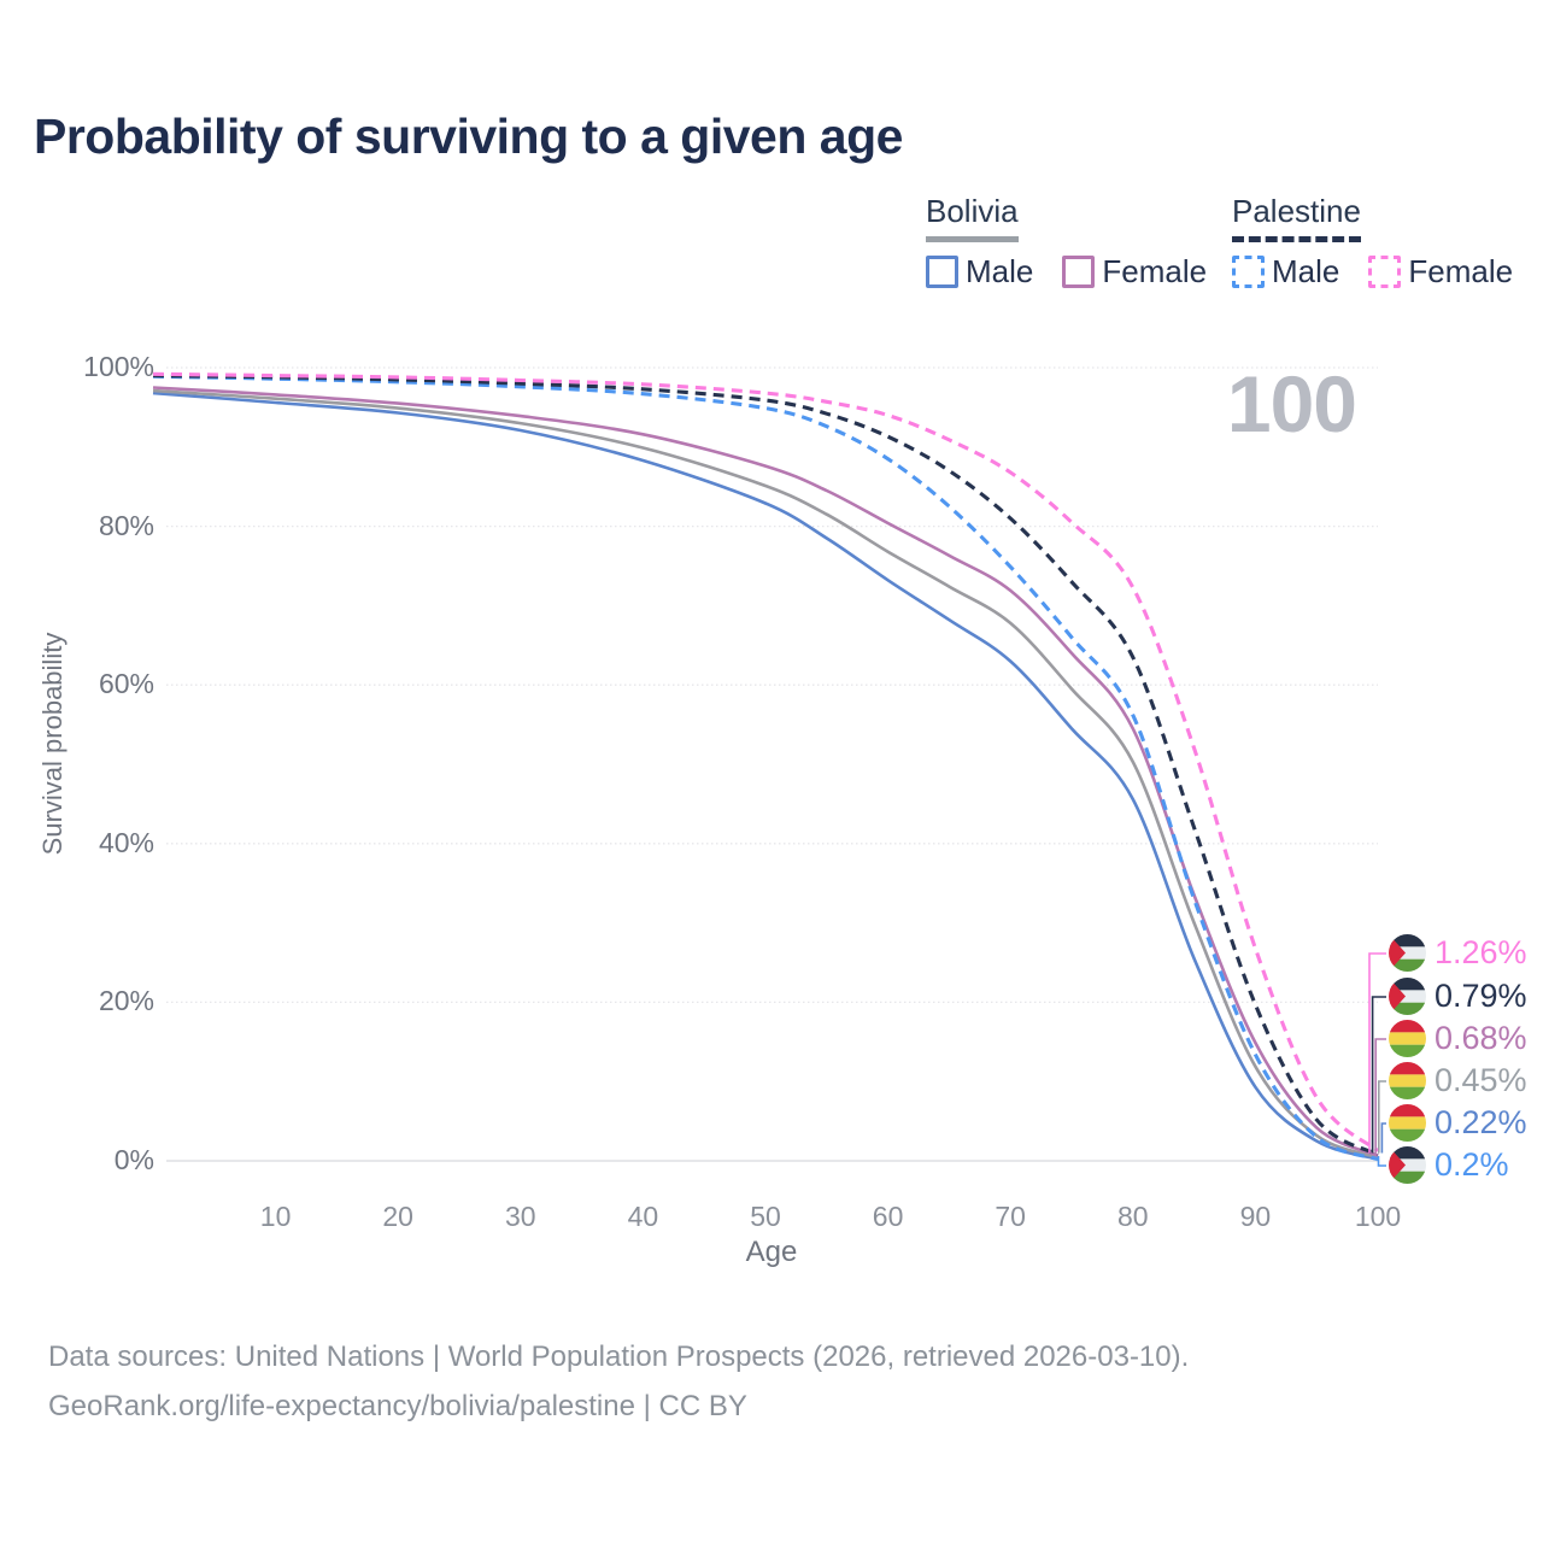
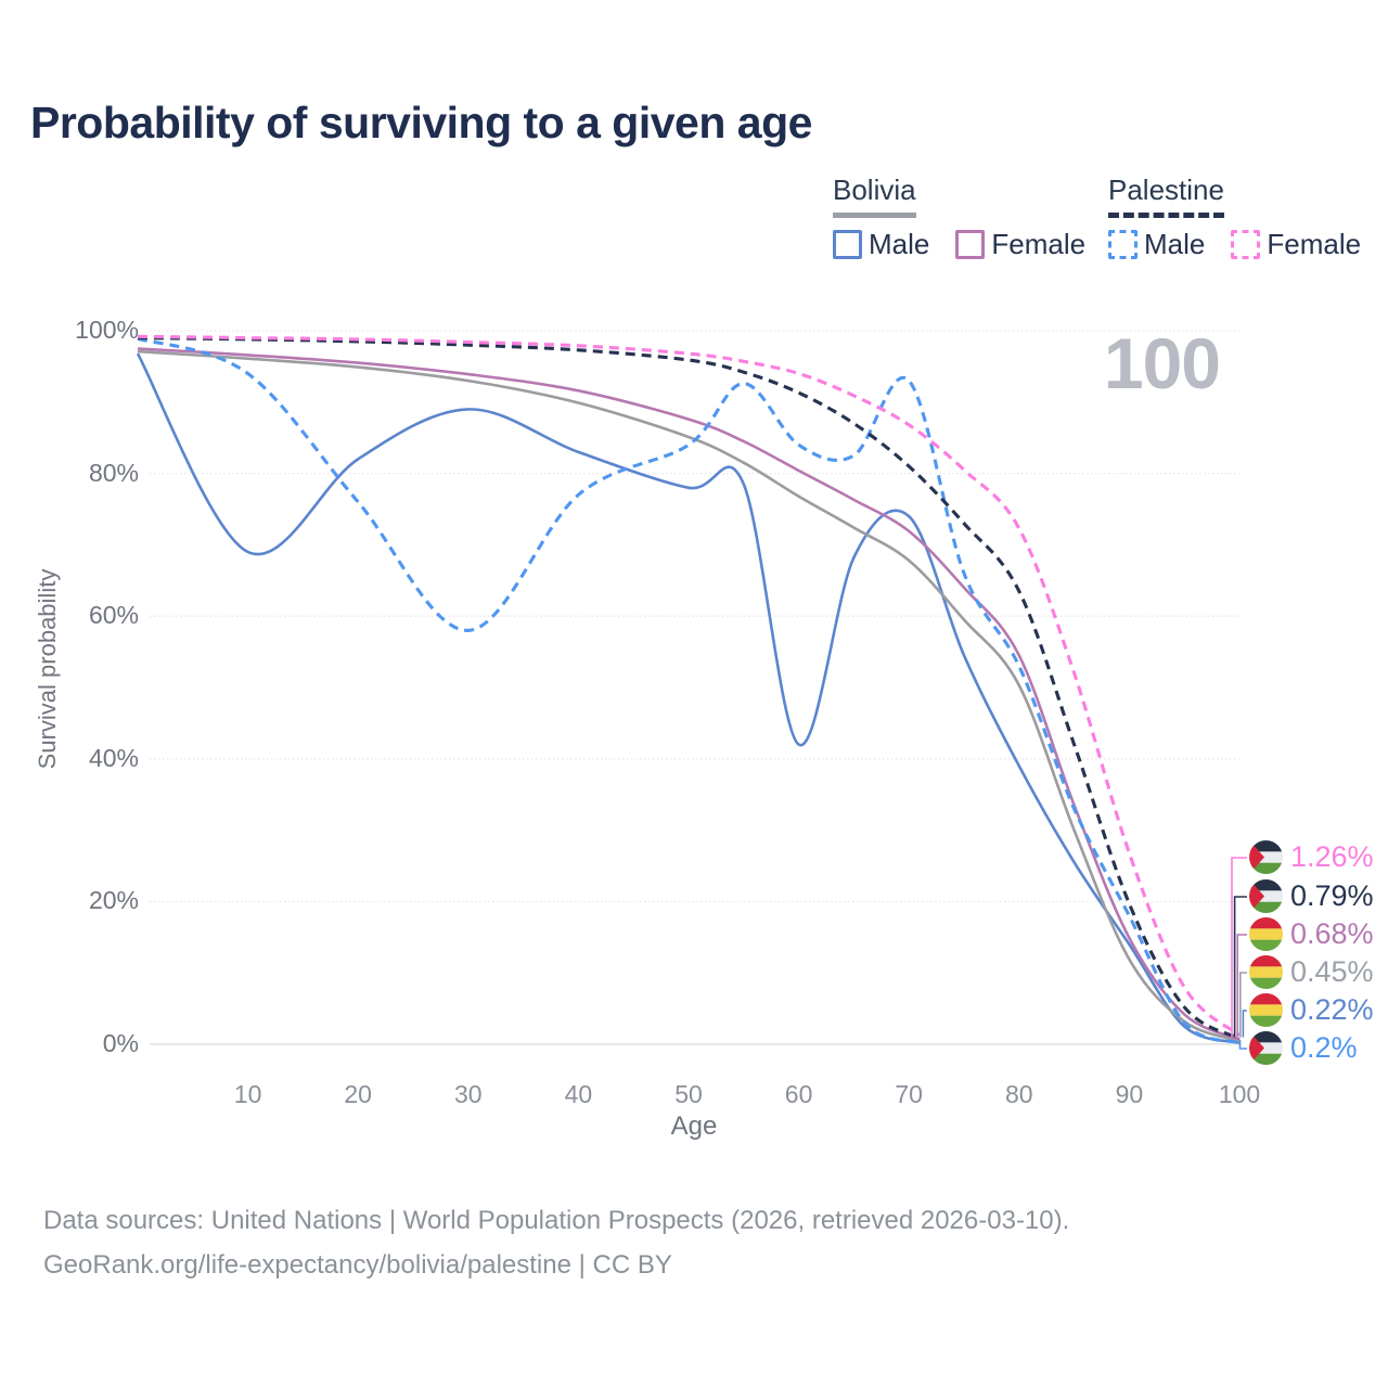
Bolivia Male/10: 96% -> 69%
Palestine Male/10: 99% -> 94%
Bolivia Male/20: 94% -> 82%
Palestine Male/20: 98% -> 76%
Bolivia Male/30: 92% -> 89%
Palestine Male/30: 98% -> 58%
Bolivia Male/40: 88% -> 83%
Palestine Male/40: 97% -> 77%
Bolivia Male/50: 83% -> 78%
Palestine Male/50: 95% -> 84%
Bolivia Male/60: 73% -> 42%
Palestine Male/60: 88% -> 84%
Bolivia Male/70: 63% -> 74%
Palestine Male/70: 75% -> 93%
Bolivia Male/80: 46% -> 39%
Palestine Male/80: 56% -> 53%
Bolivia Male/90: 9% -> 14%
Palestine Male/90: 13% -> 18%
